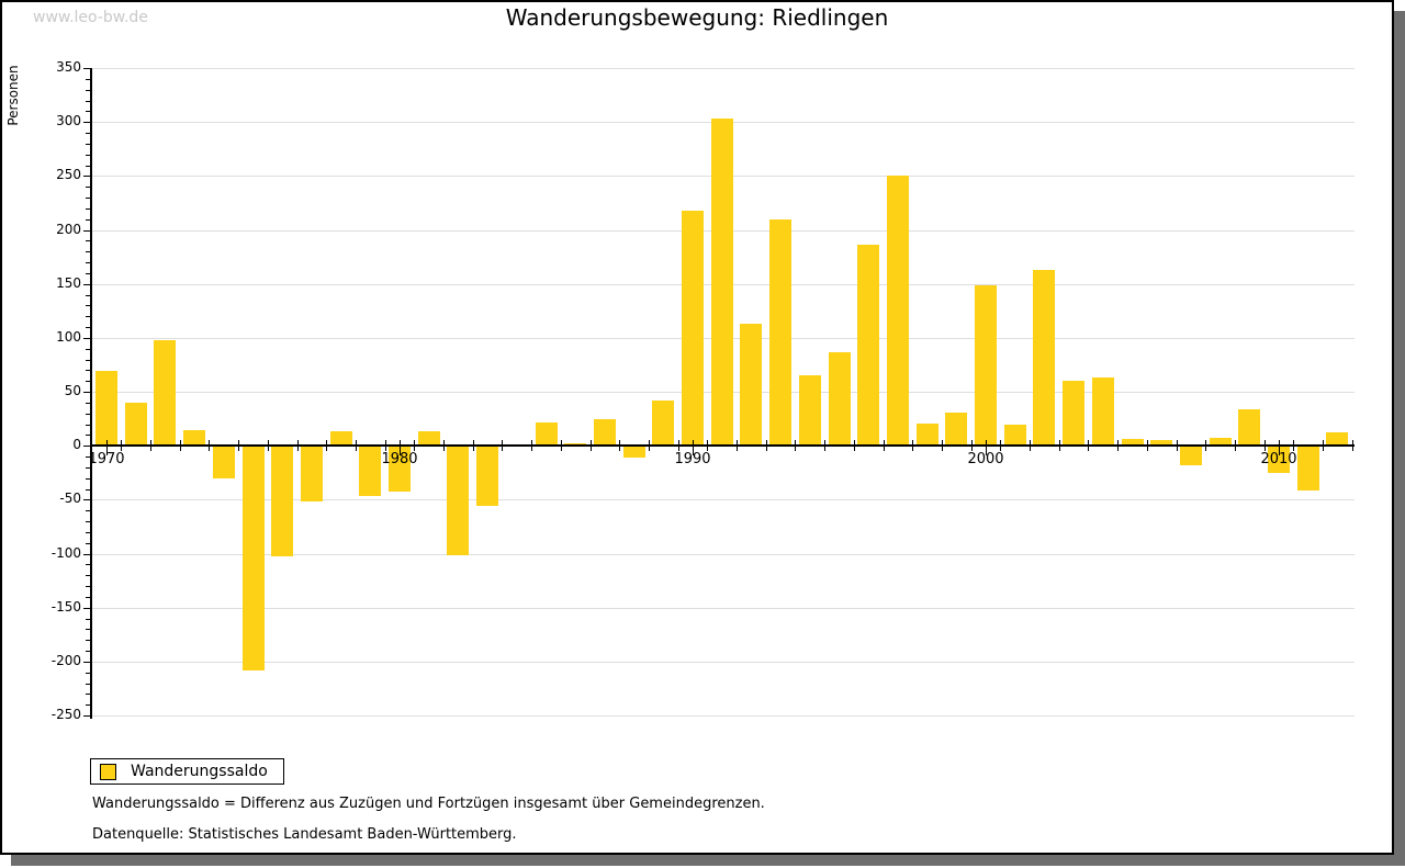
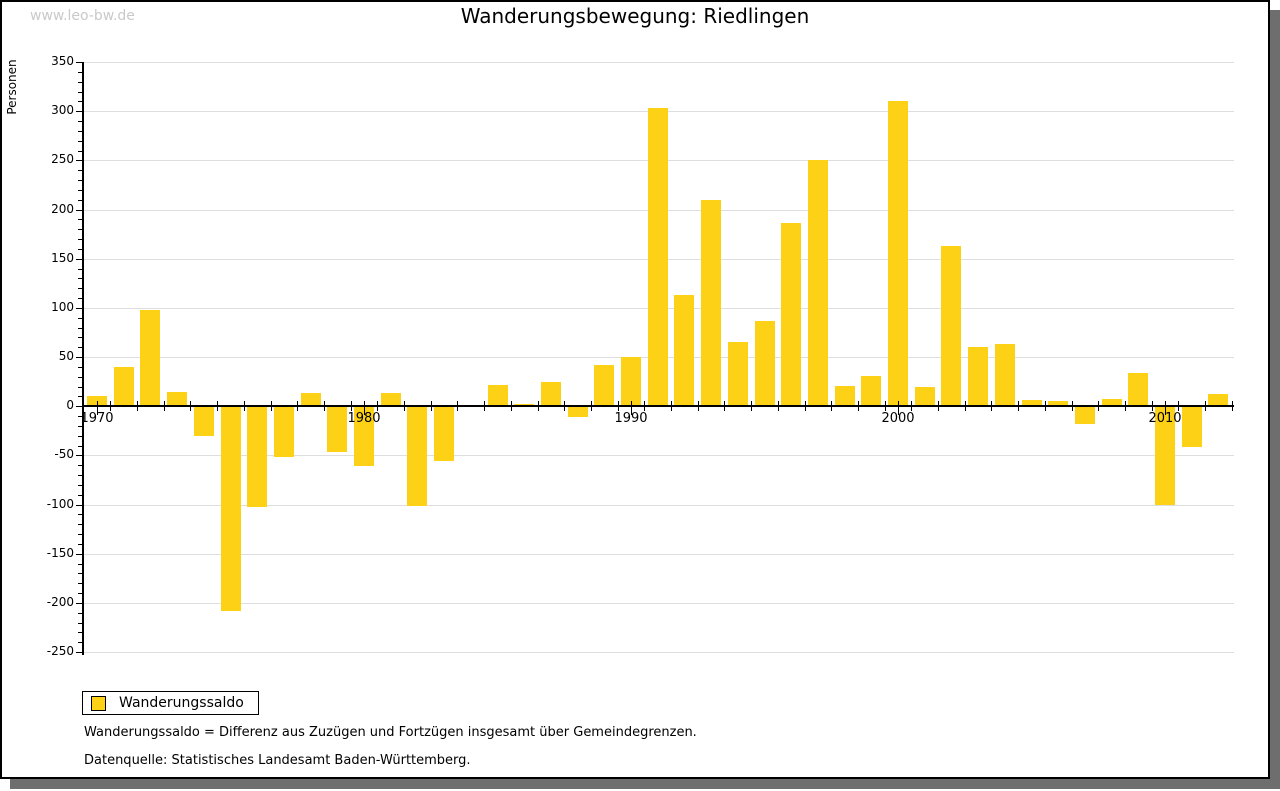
1970: 70 -> 10
1980: -40 -> -60
1990: 220 -> 50
2000: 150 -> 310
2010: -20 -> -100
